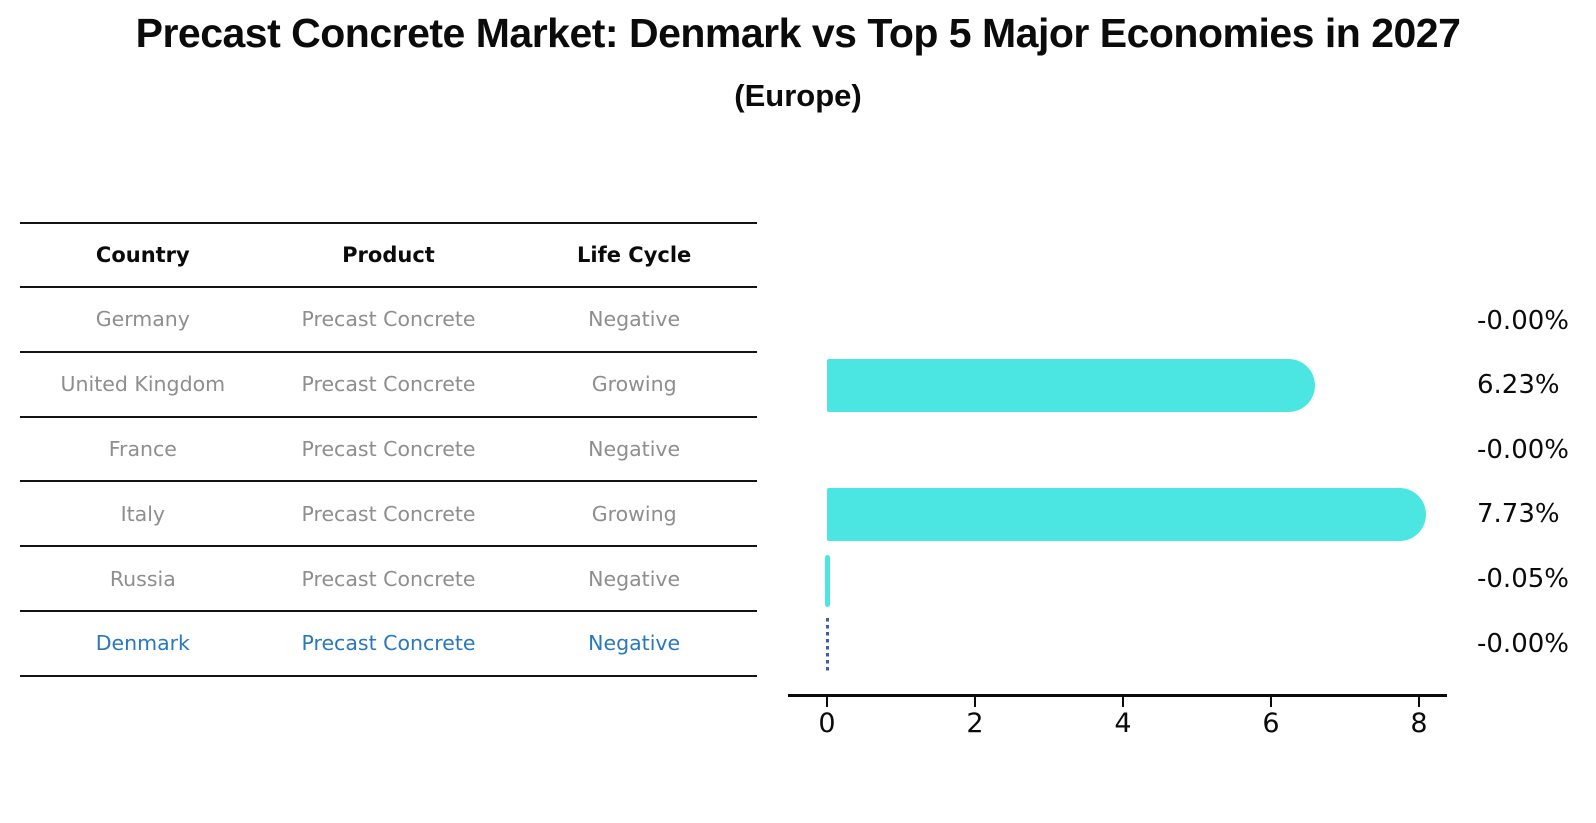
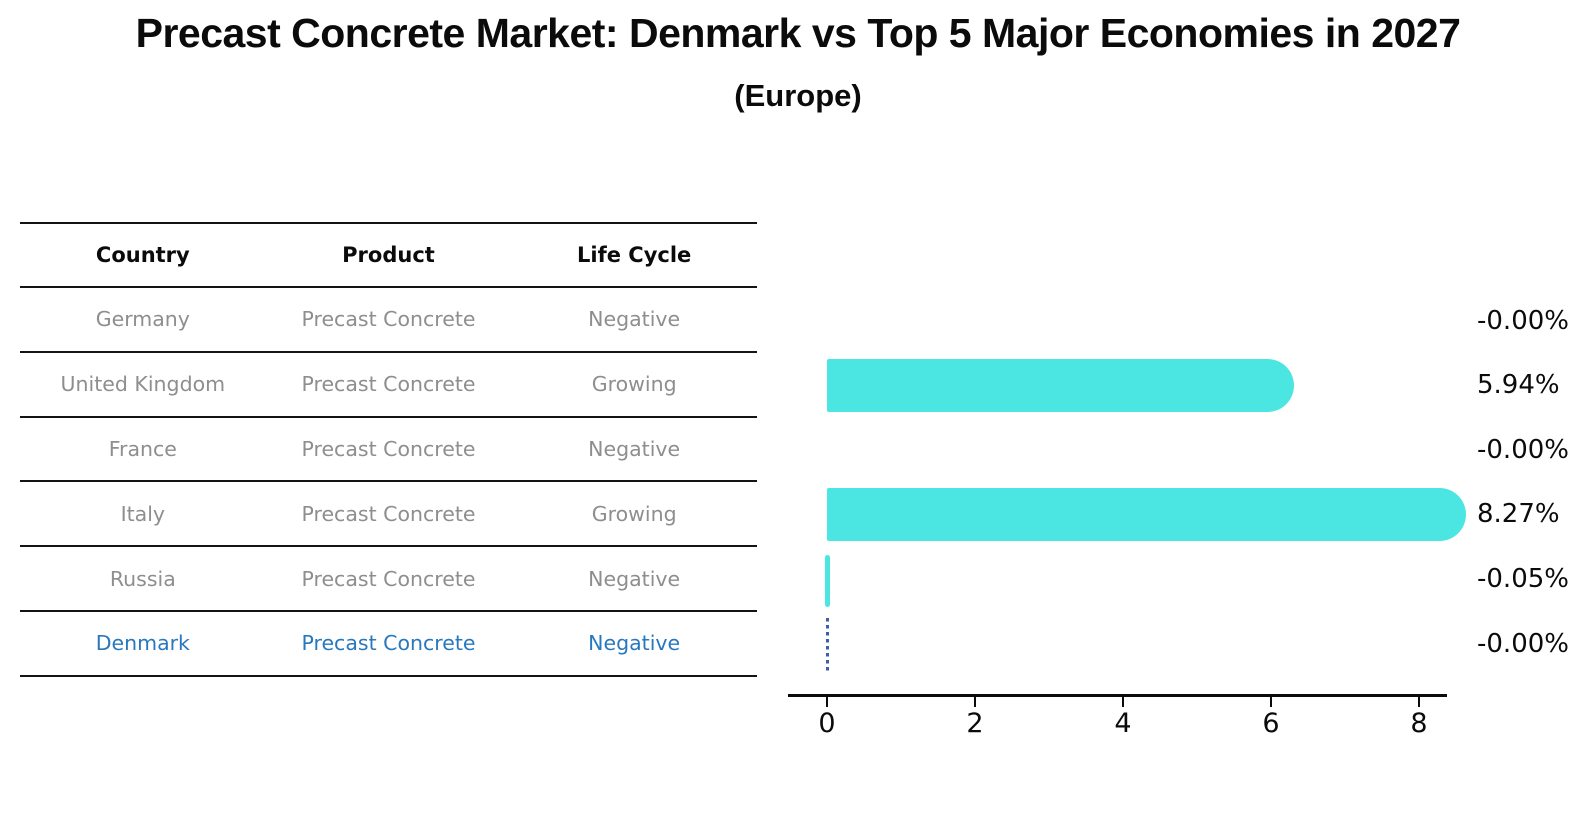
United Kingdom: 6.23% -> 5.94%
Italy: 7.73% -> 8.27%
